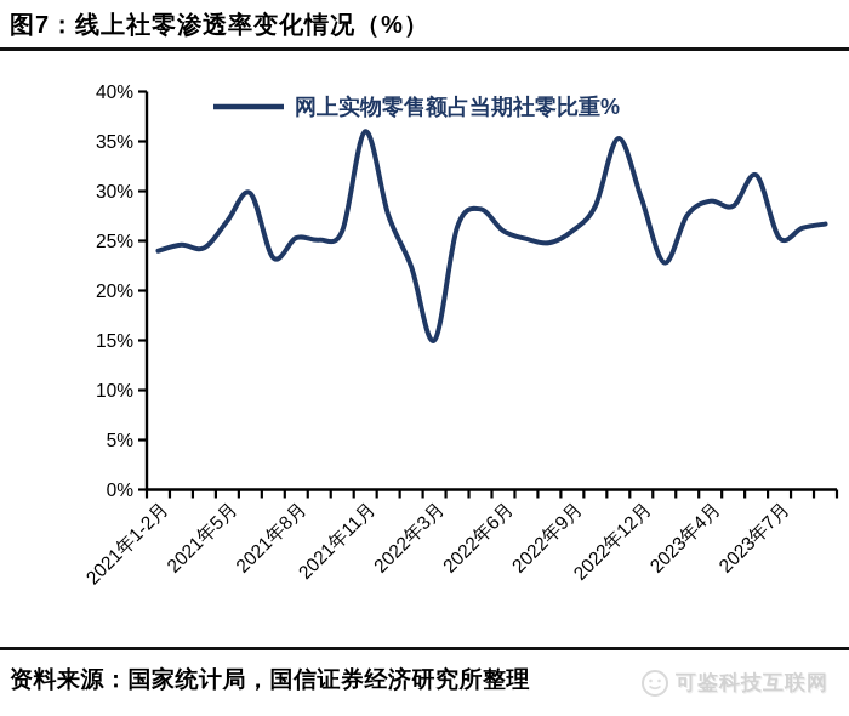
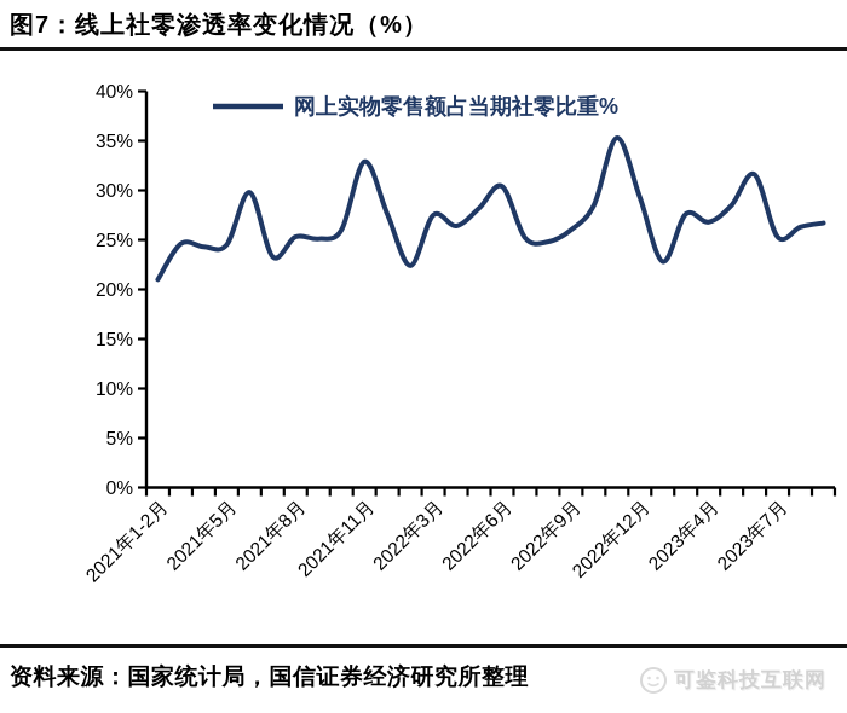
2021年1-2月: 24% -> 21%
2021年5月: 27% -> 24%
2021年11月: 36% -> 33%
2022年3月: 15% -> 28%
2022年6月: 26% -> 30%
2023年4月: 29% -> 27%
